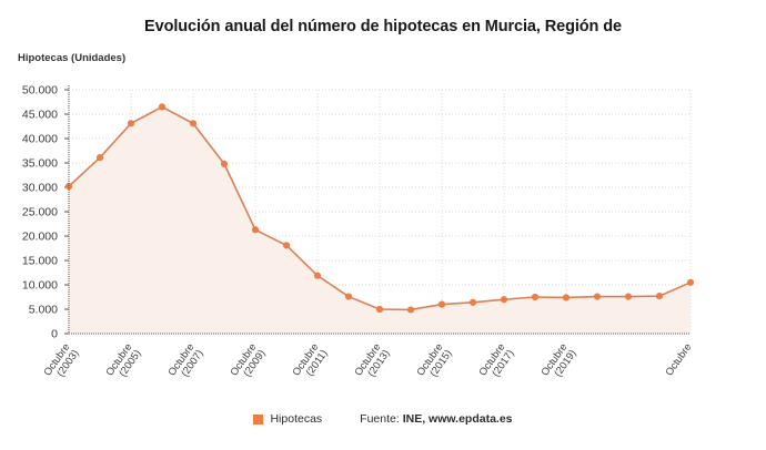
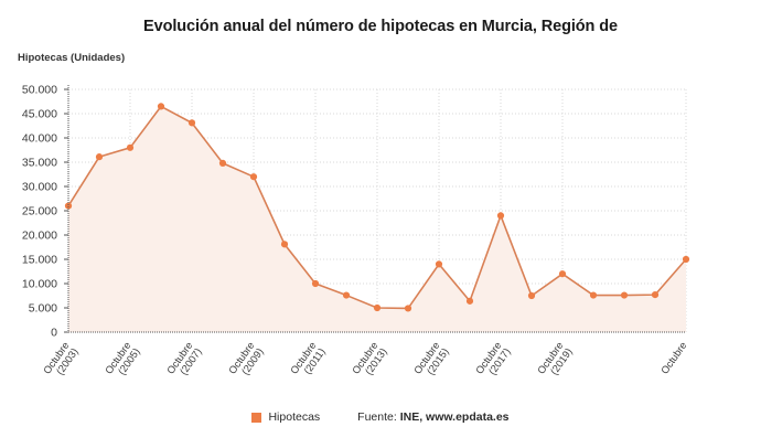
Octubre (2003): 30000 -> 26000
Octubre (2005): 43000 -> 38000
Octubre (2009): 21000 -> 32000
Octubre (2011): 12000 -> 10000
Octubre (2015): 6000 -> 14000
Octubre (2017): 7000 -> 24000
Octubre (2019): 7000 -> 12000
Octubre: 10000 -> 15000
